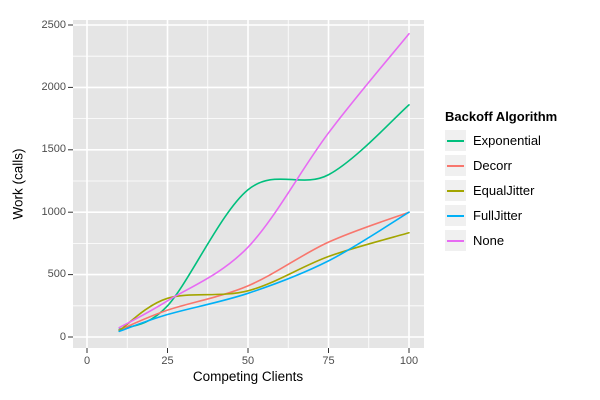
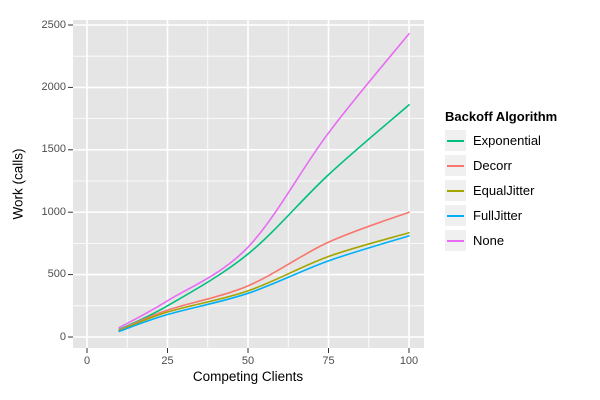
EqualJitter/25: 310 -> 200
Exponential/50: 1180 -> 660
FullJitter/100: 1000 -> 810
